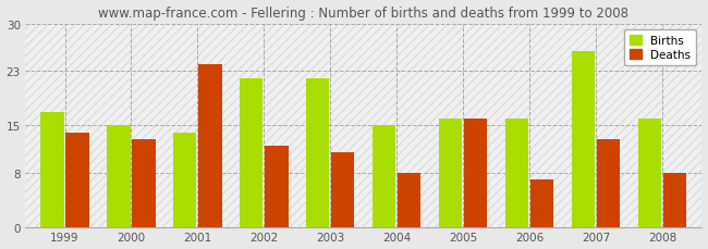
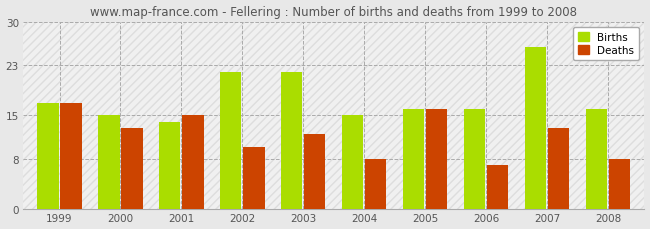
Deaths/1999: 14 -> 17
Deaths/2001: 24 -> 15
Deaths/2002: 12 -> 10
Deaths/2003: 11 -> 12
